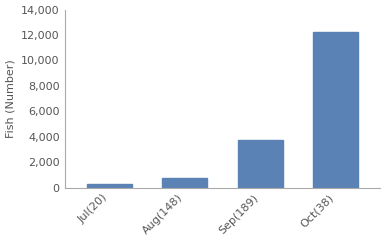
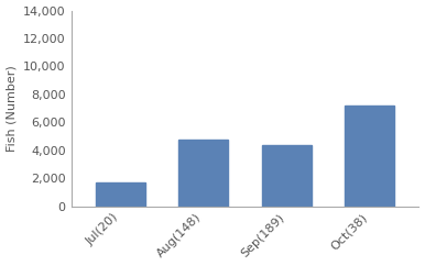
Jul(20): 300 -> 1,700
Aug(148): 800 -> 4,800
Sep(189): 3,800 -> 4,400
Oct(38): 12,200 -> 7,200
